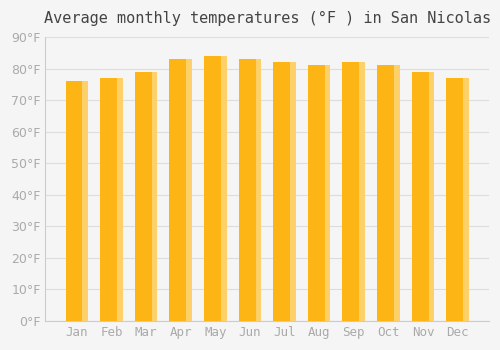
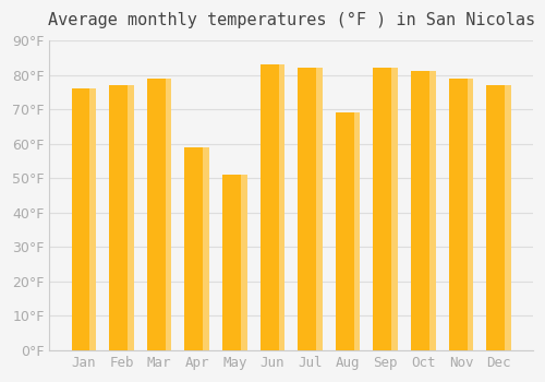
Apr: 83°F -> 59°F
May: 84°F -> 51°F
Aug: 81°F -> 69°F
